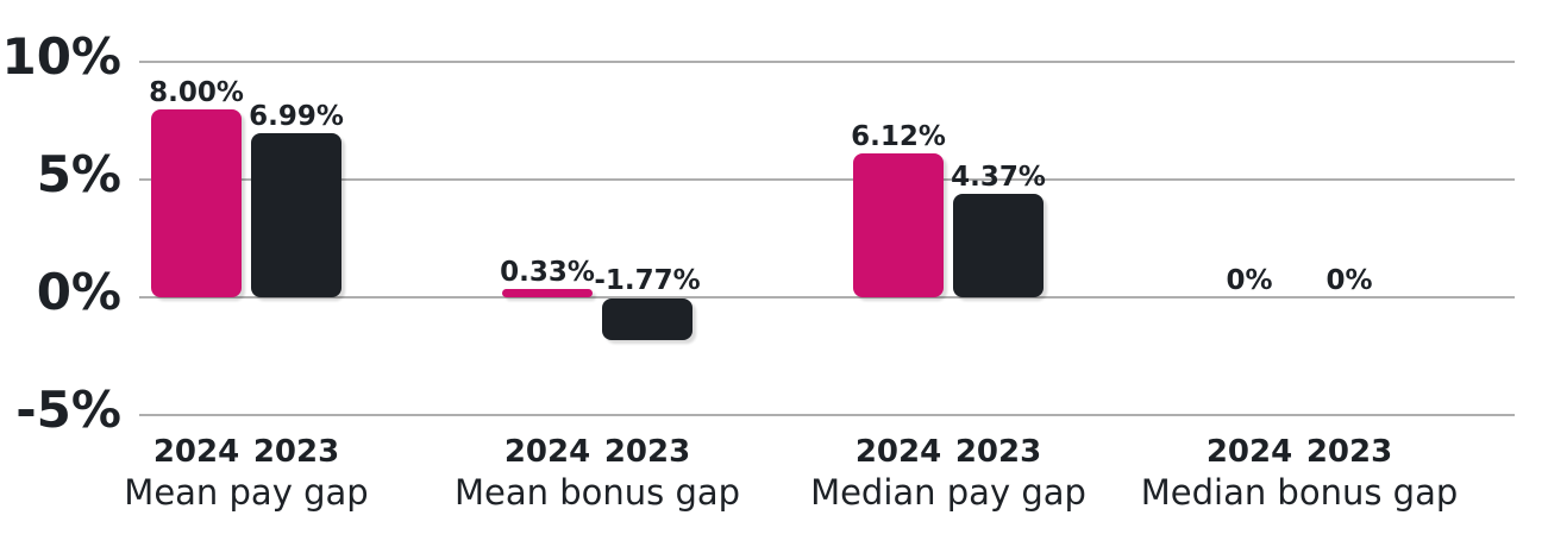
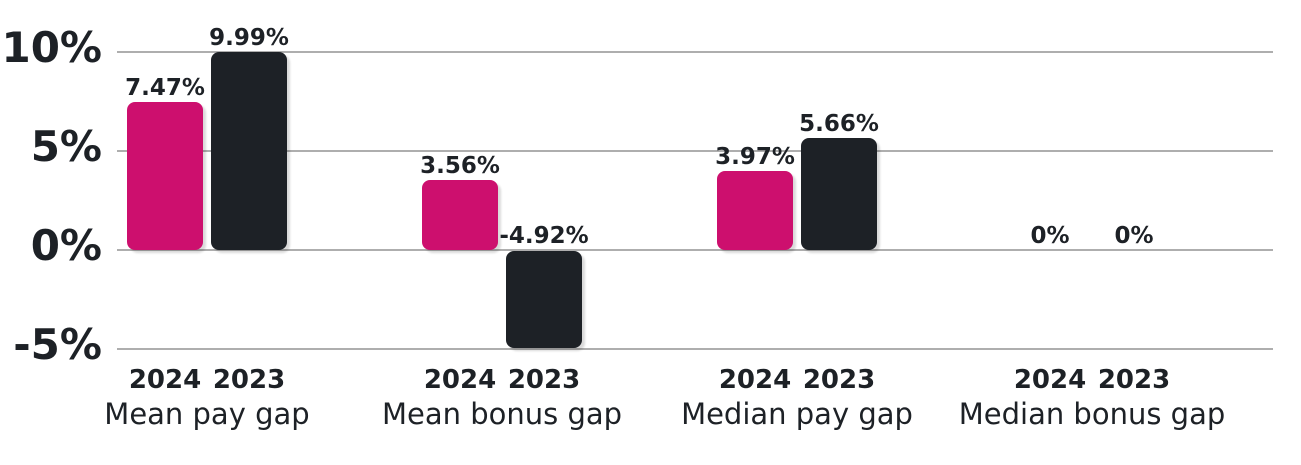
2024/Mean pay gap: 8.00% -> 7.47%
2023/Mean pay gap: 6.99% -> 9.99%
2024/Mean bonus gap: 0.33% -> 3.56%
2023/Mean bonus gap: -1.77% -> -4.92%
2024/Median pay gap: 6.12% -> 3.97%
2023/Median pay gap: 4.37% -> 5.66%
